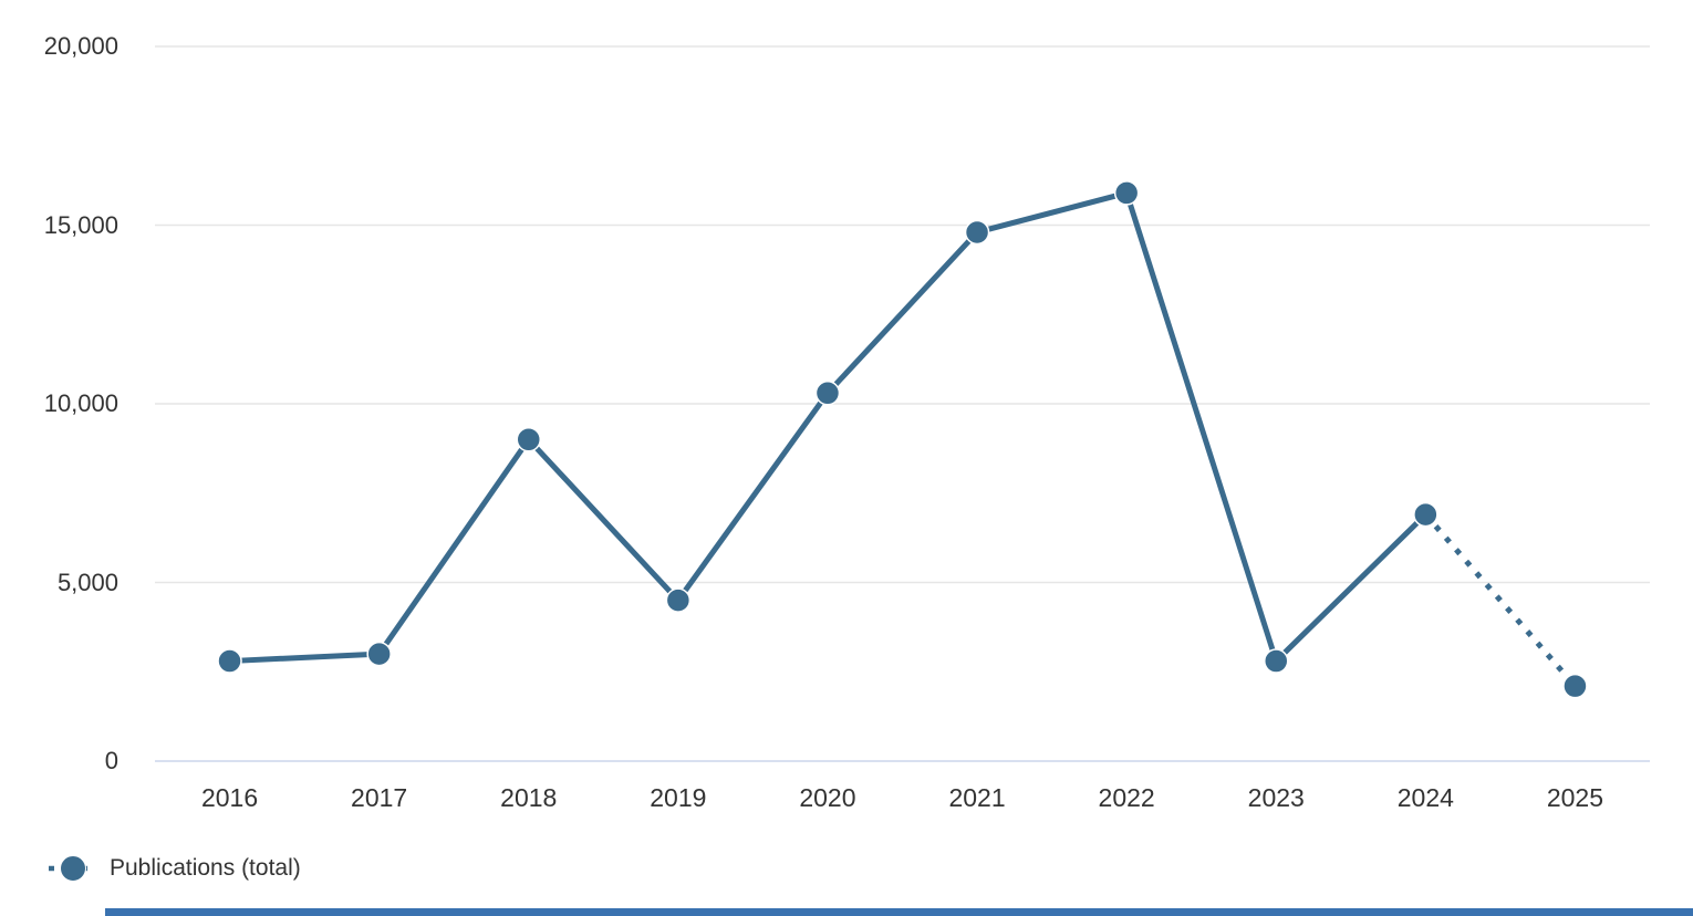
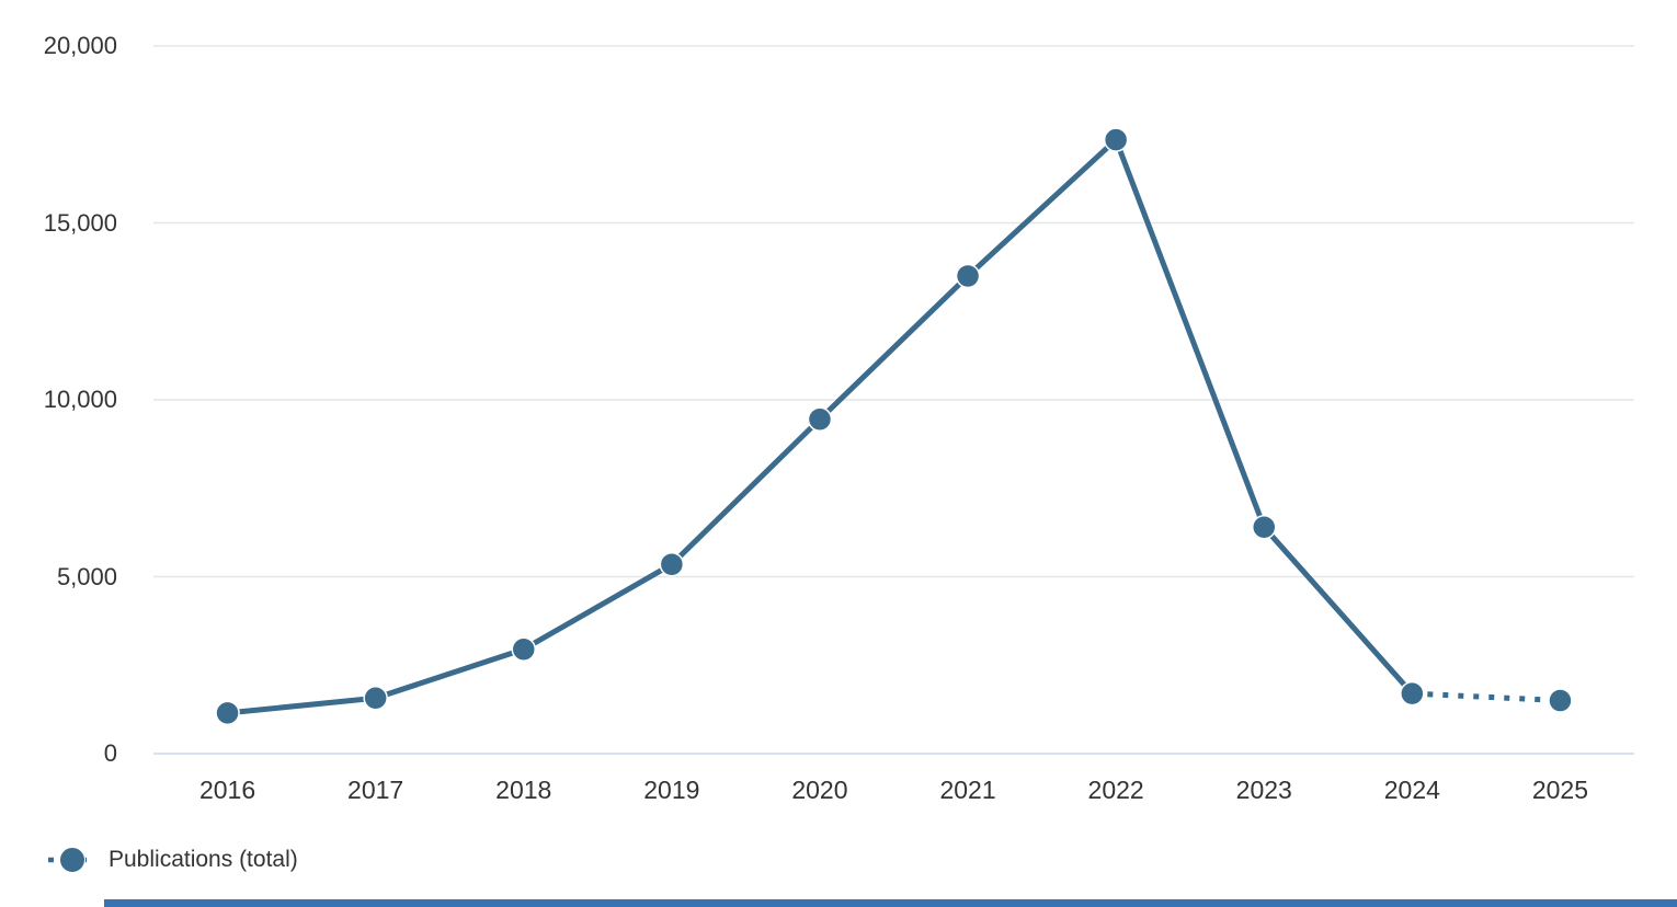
2016: 2800 -> 1200
2017: 3000 -> 1600
2018: 9000 -> 3000
2019: 4500 -> 5400
2020: 10300 -> 9400
2021: 14800 -> 13500
2022: 15900 -> 17400
2023: 2800 -> 6400
2024: 6900 -> 1700
2025: 2100 -> 1500
